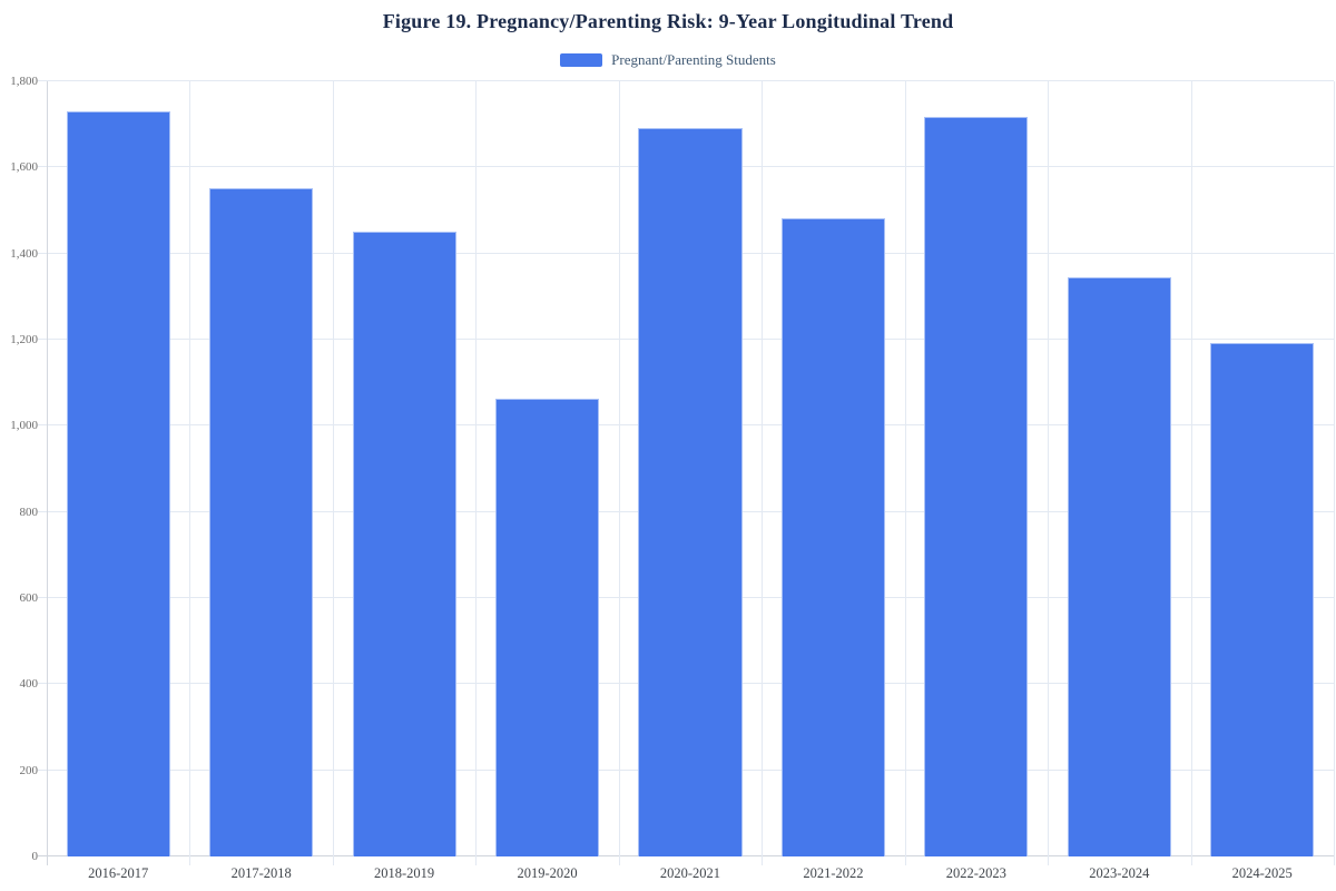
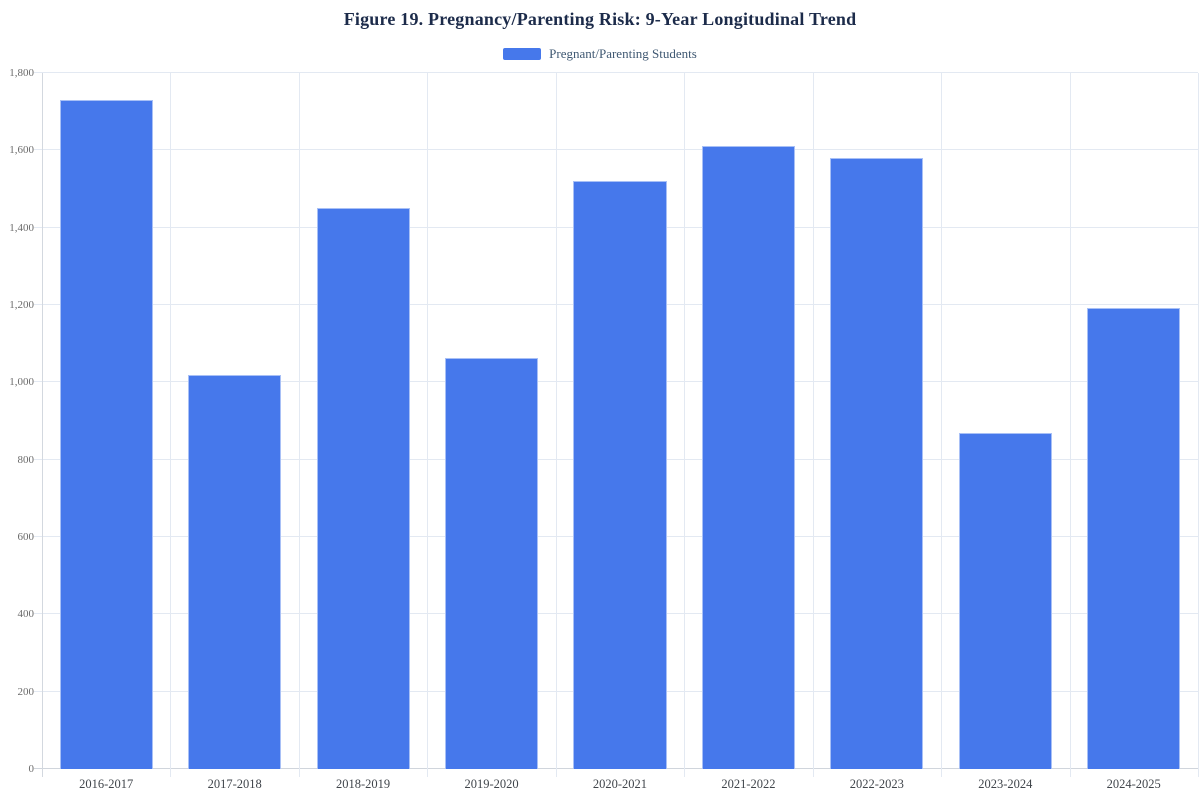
2017-2018: 1550 -> 1020
2020-2021: 1690 -> 1520
2021-2022: 1480 -> 1610
2022-2023: 1720 -> 1580
2023-2024: 1340 -> 870
